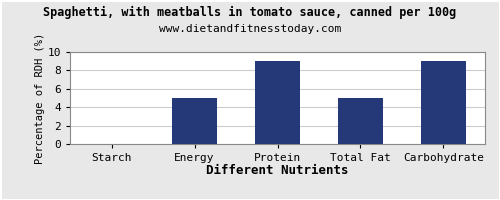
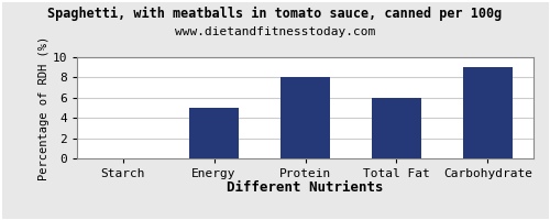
Protein: 9 -> 8
Total Fat: 5 -> 6
